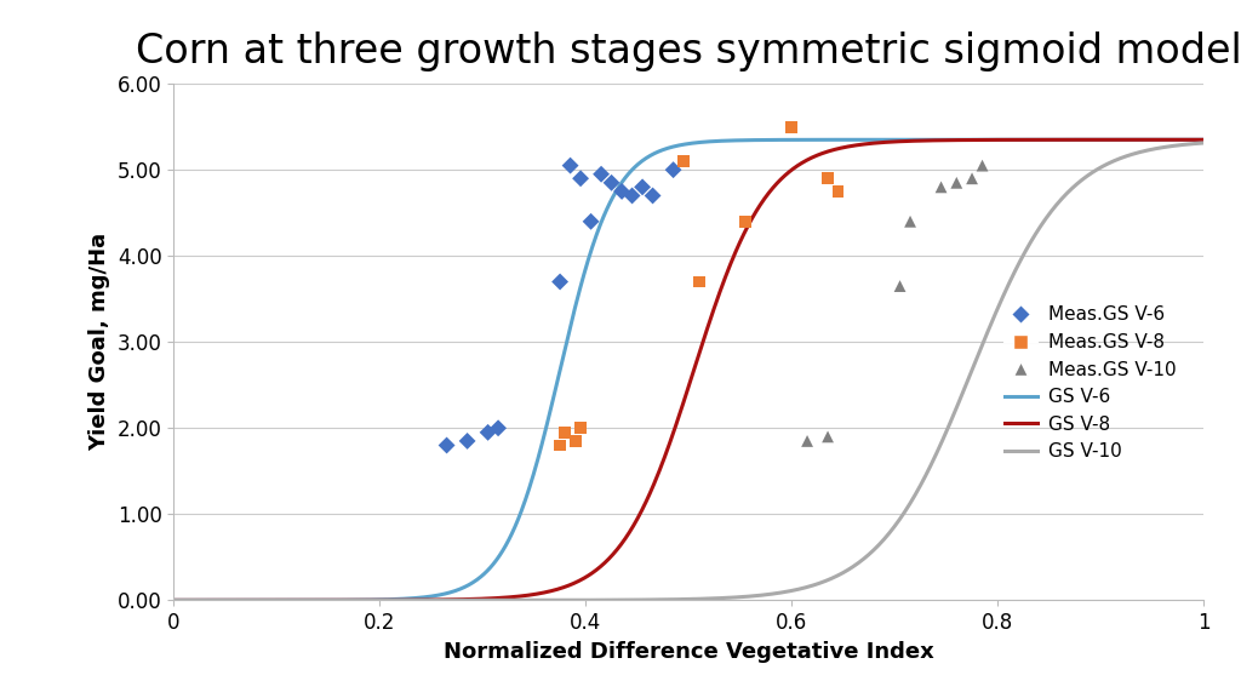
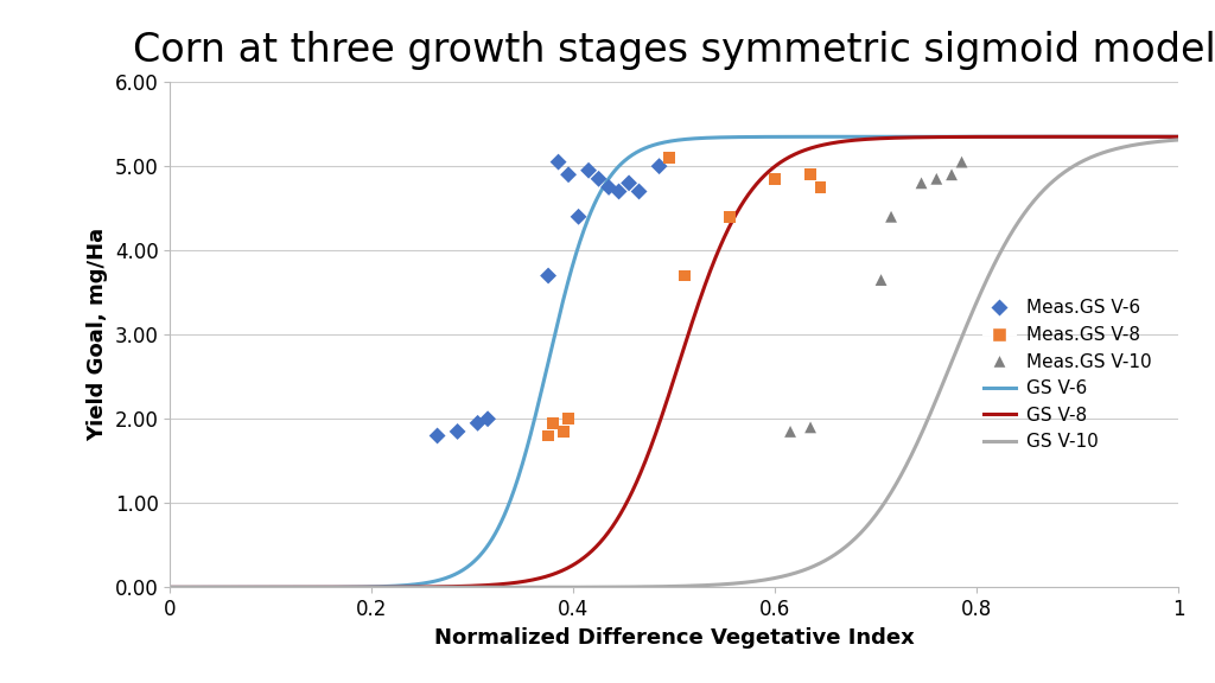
Meas.GS V-8/0.6: 5.50 -> 4.85
